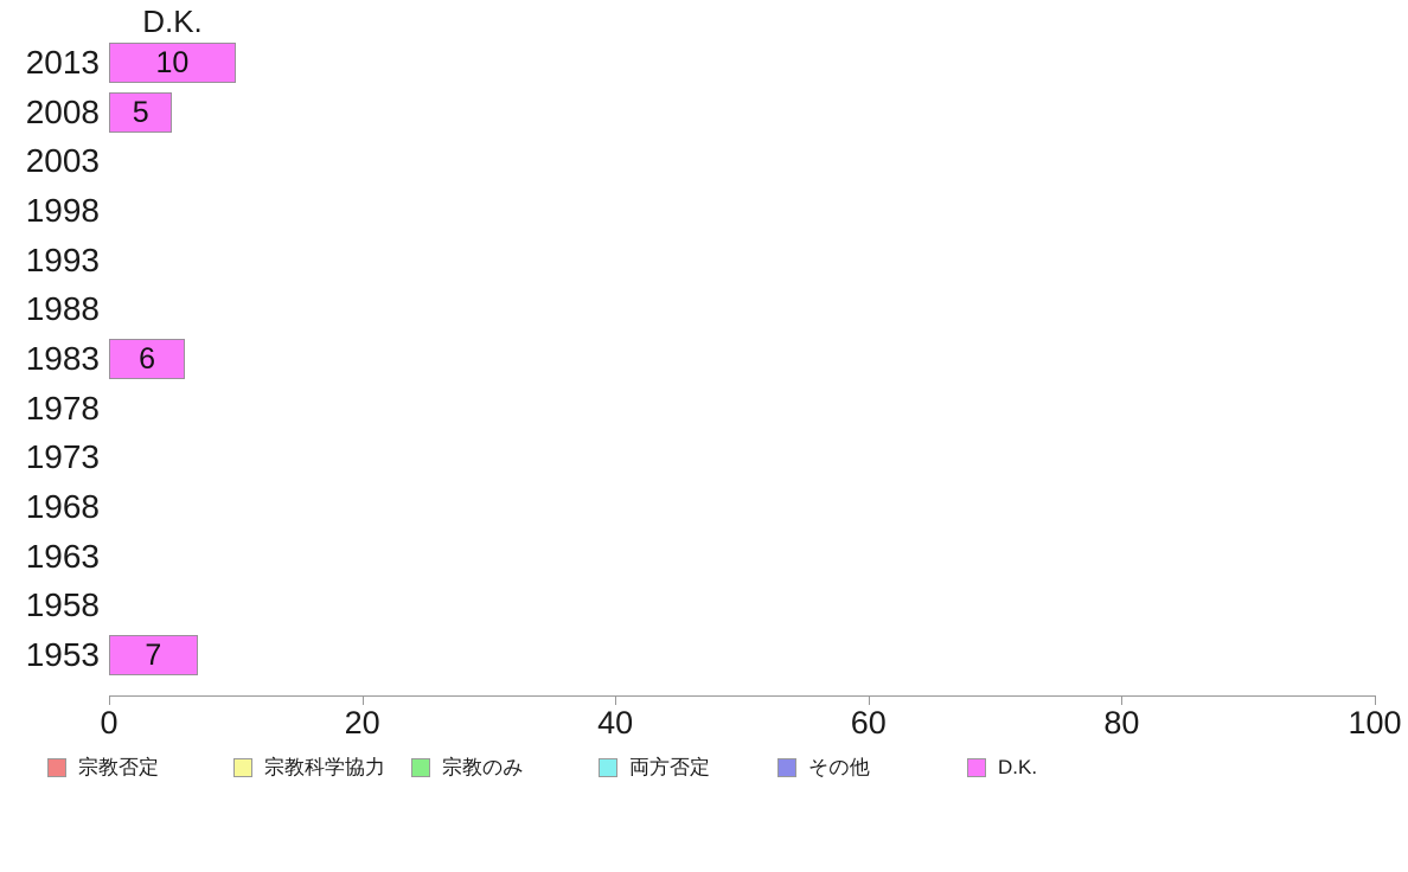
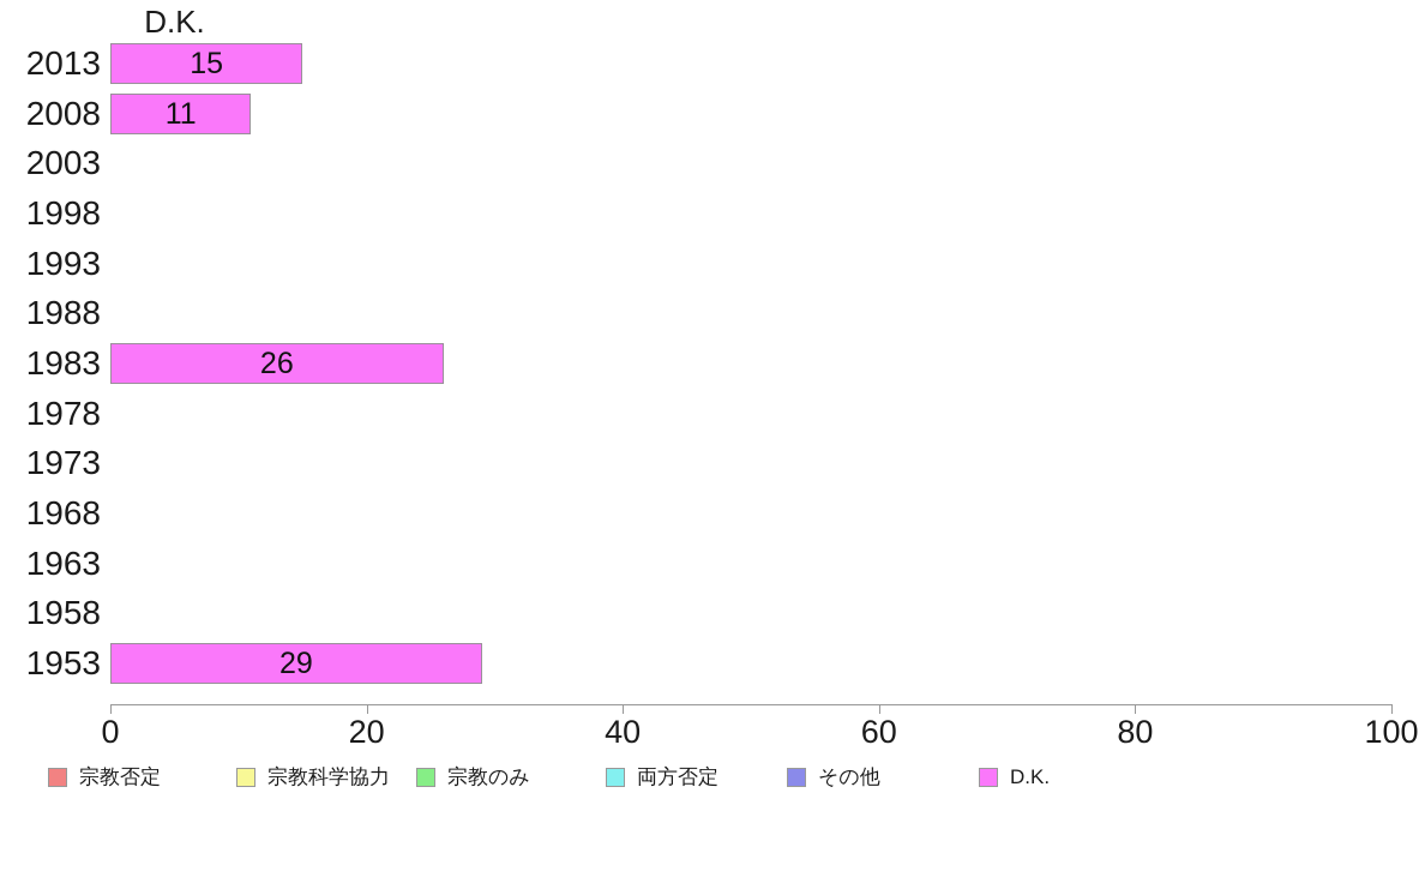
2013: 10 -> 15
2008: 5 -> 11
1983: 6 -> 26
1953: 7 -> 29
